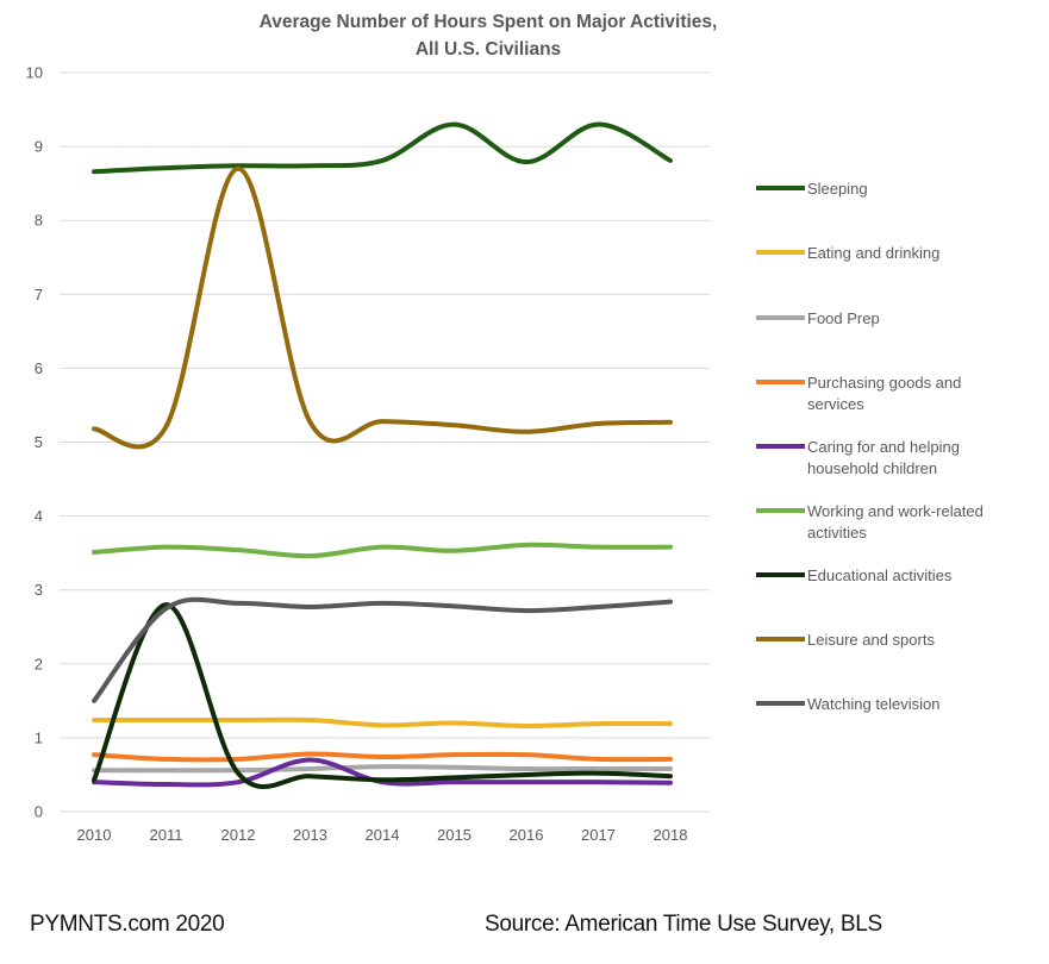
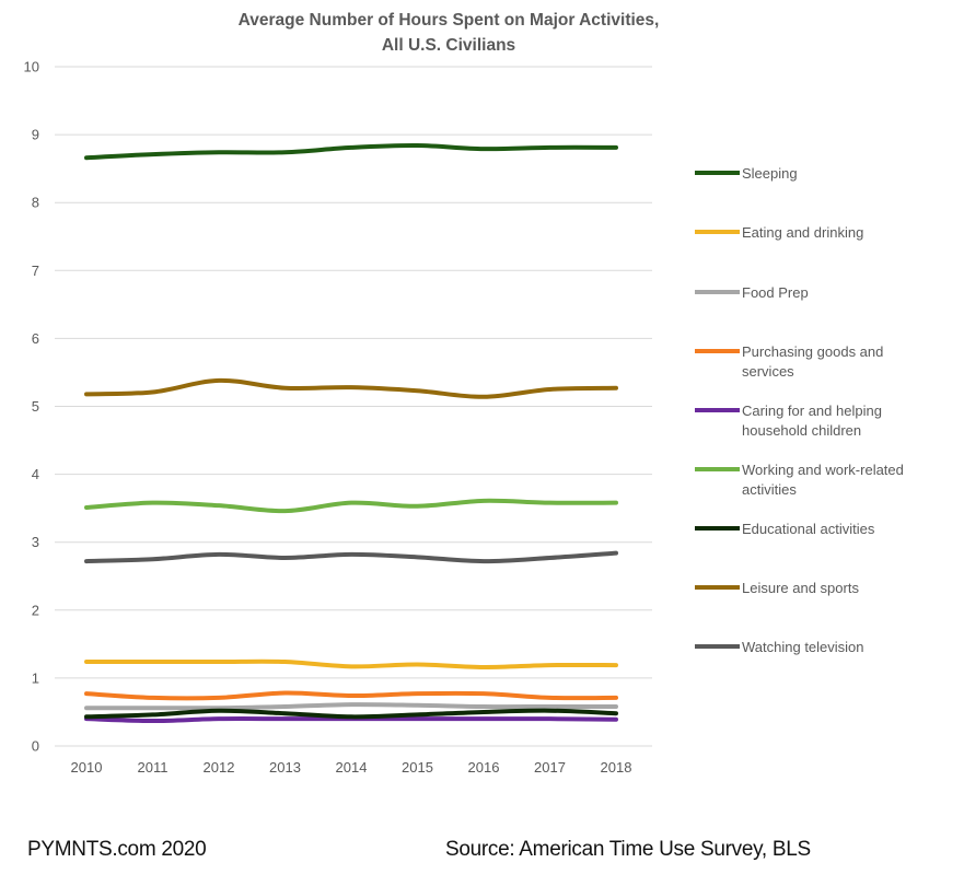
Watching television/2010: 1.5 -> 2.7
Educational activities/2011: 2.8 -> 0.5
Leisure and sports/2012: 8.7 -> 5.4
Caring for and helping household children/2013: 0.7 -> 0.4
Sleeping/2015: 9.3 -> 8.8
Sleeping/2017: 9.3 -> 8.8
